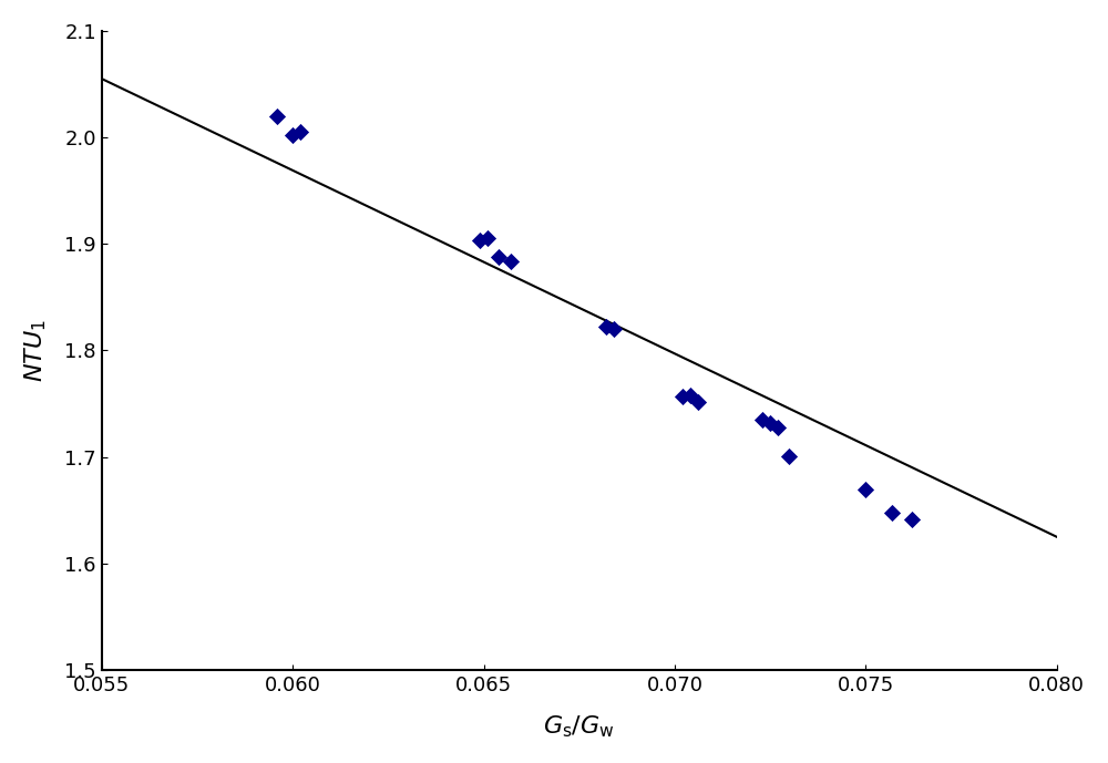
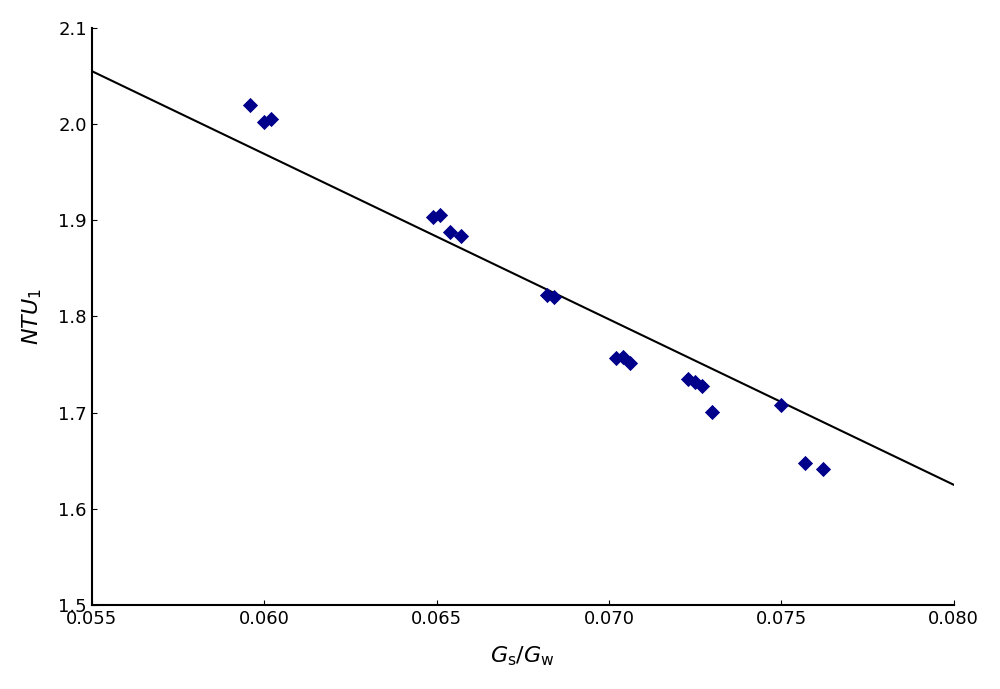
0.075: 1.669 -> 1.708
